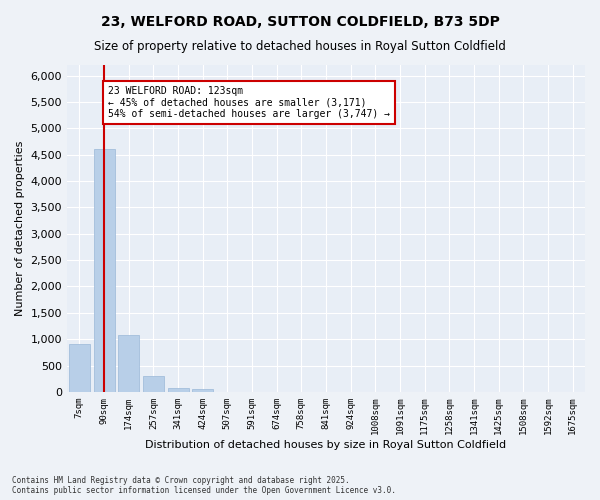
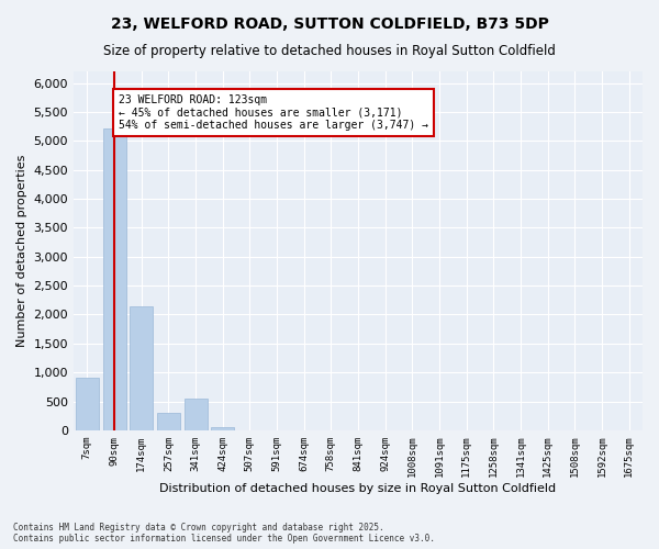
90sqm: 4,600 -> 5,220
174sqm: 1,080 -> 2,140
341sqm: 80 -> 540
